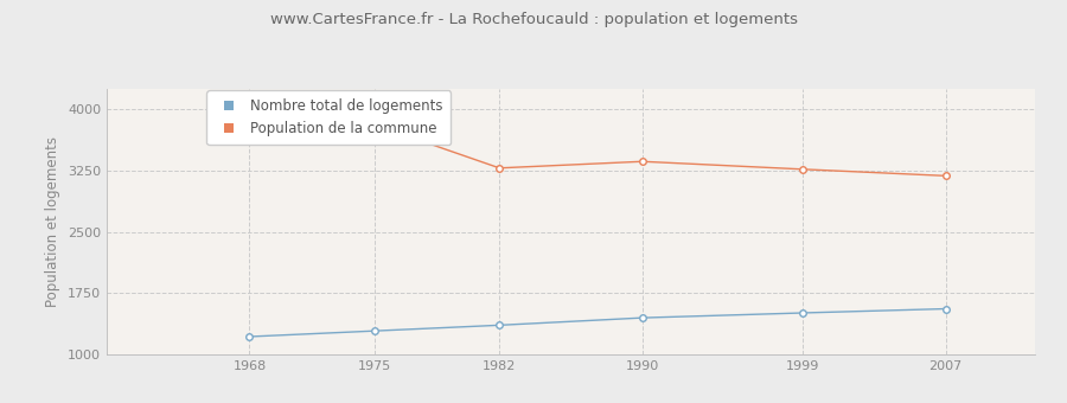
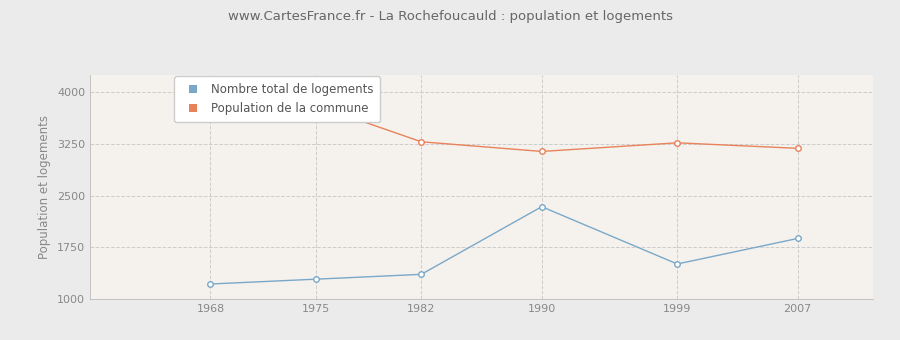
Nombre total de logements/1990: 1450 -> 2340
Population de la commune/1990: 3360 -> 3140
Nombre total de logements/2007: 1560 -> 1880
